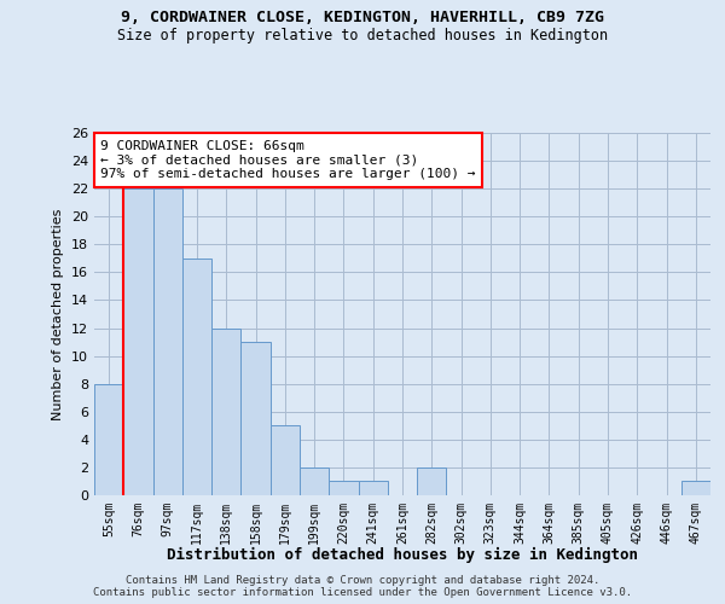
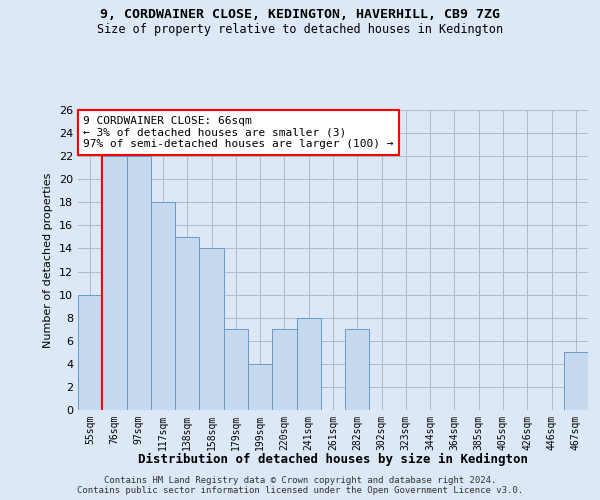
55sqm: 8 -> 10
117sqm: 17 -> 18
138sqm: 12 -> 15
158sqm: 11 -> 14
179sqm: 5 -> 7
199sqm: 2 -> 4
220sqm: 1 -> 7
241sqm: 1 -> 8
282sqm: 2 -> 7
467sqm: 1 -> 5
